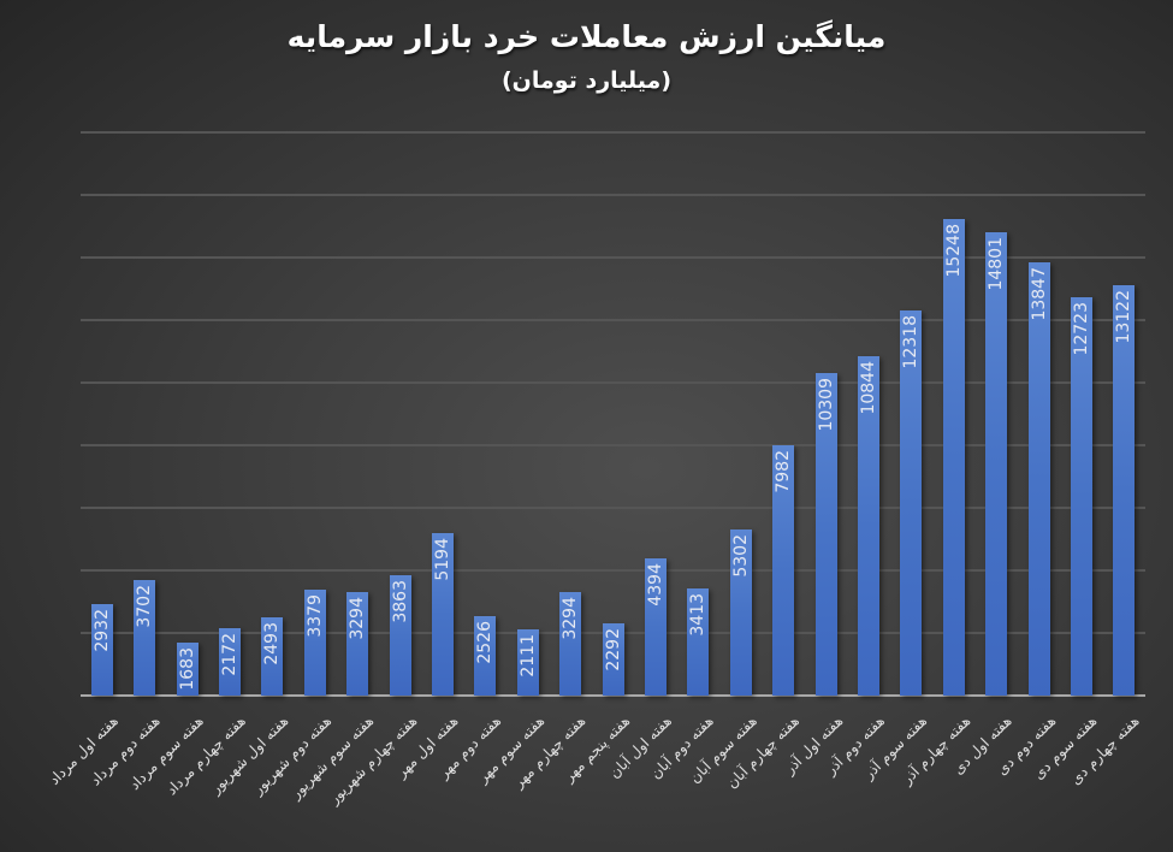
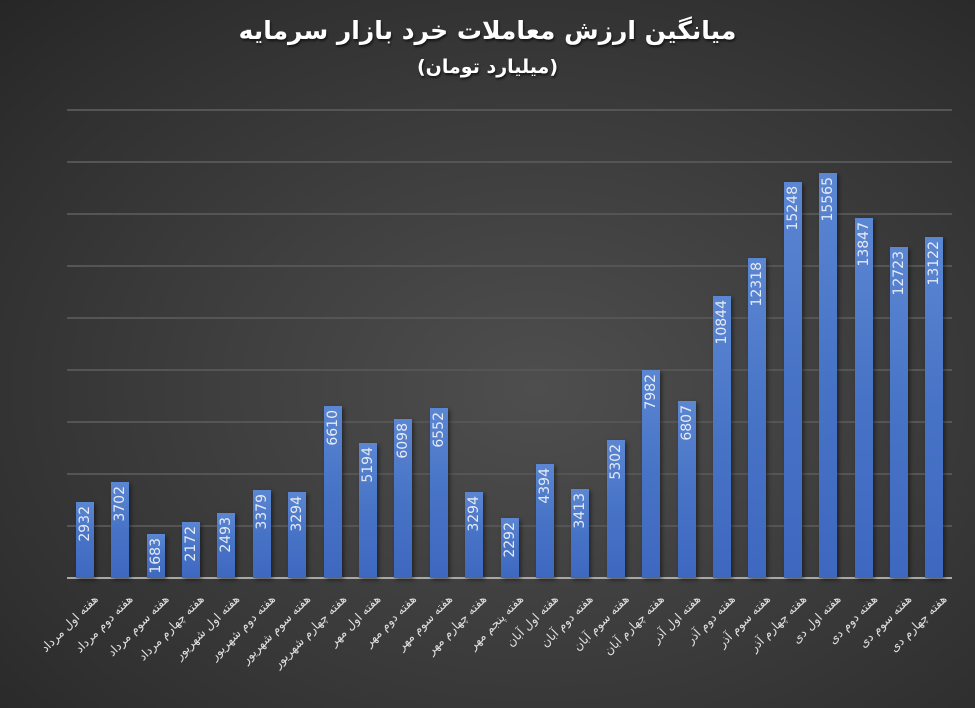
هفته چهارم شهریور: 3863 -> 6610
هفته دوم مهر: 2526 -> 6098
هفته سوم مهر: 2111 -> 6552
هفته اول آذر: 10309 -> 6807
هفته اول دی: 14801 -> 15565
